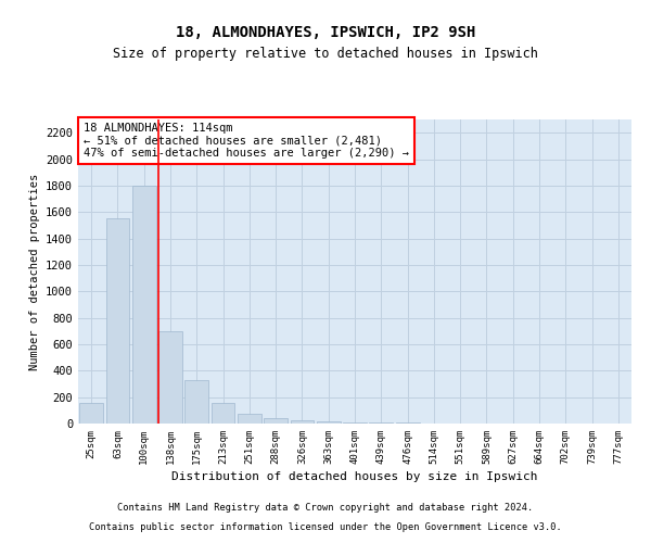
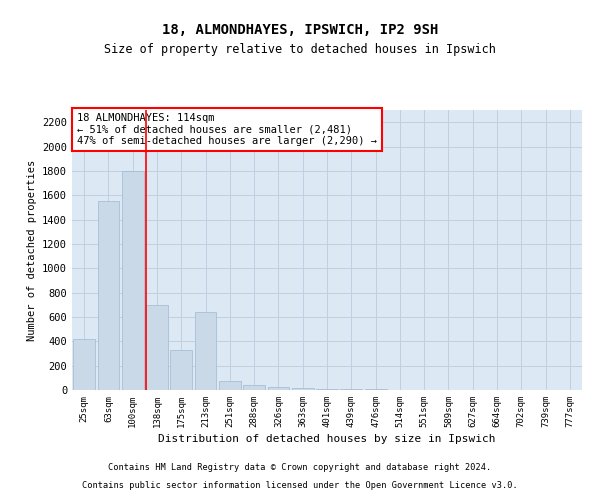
25sqm: 160 -> 420
213sqm: 160 -> 640
